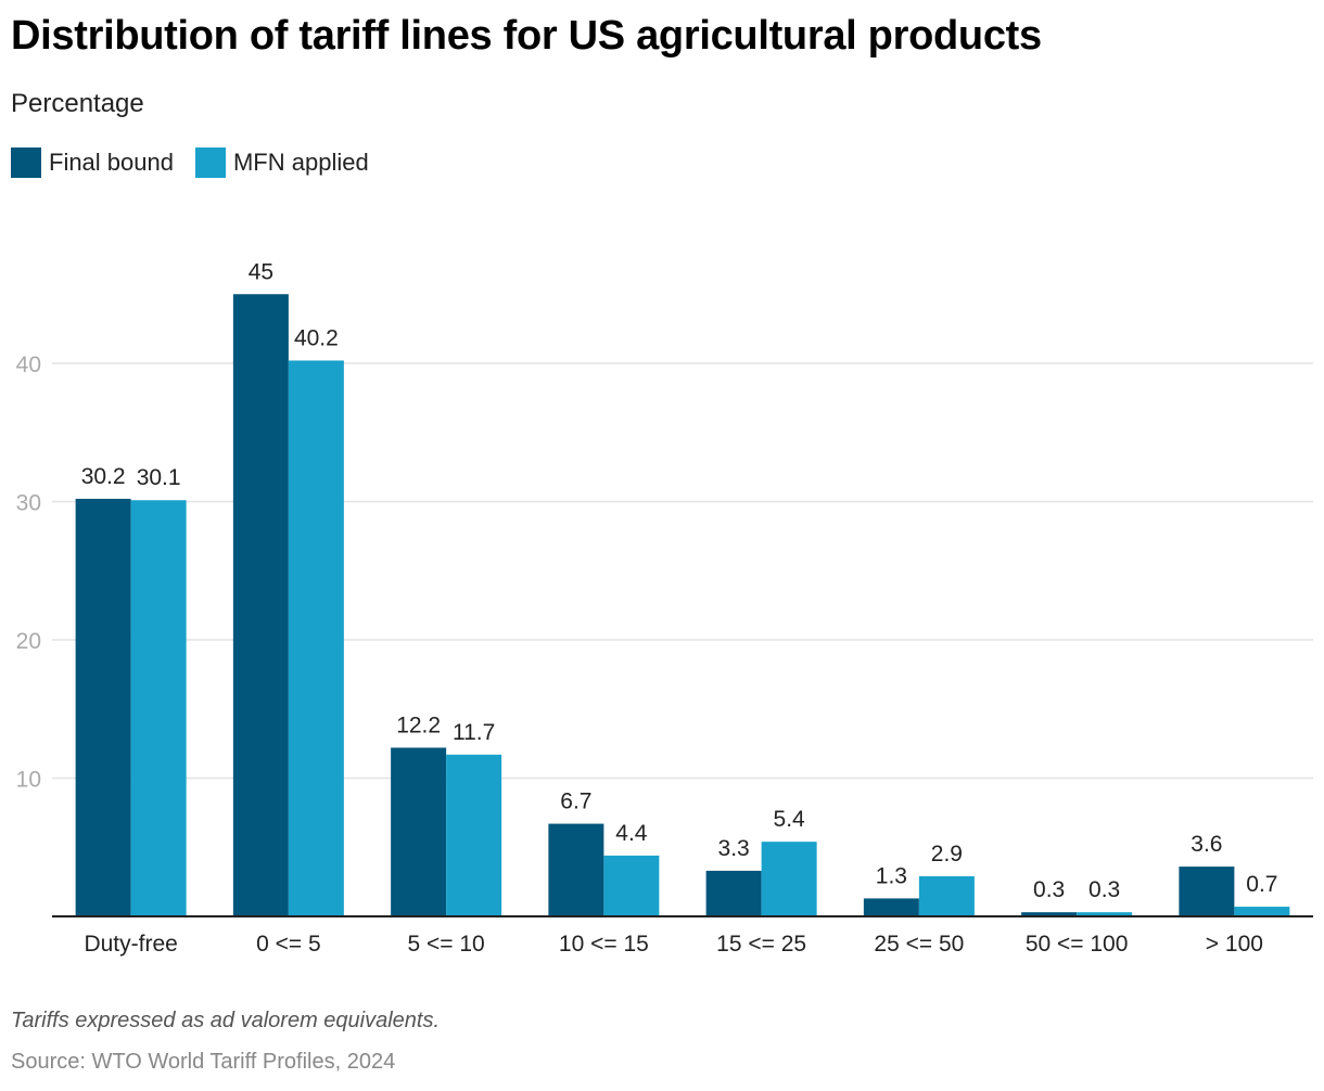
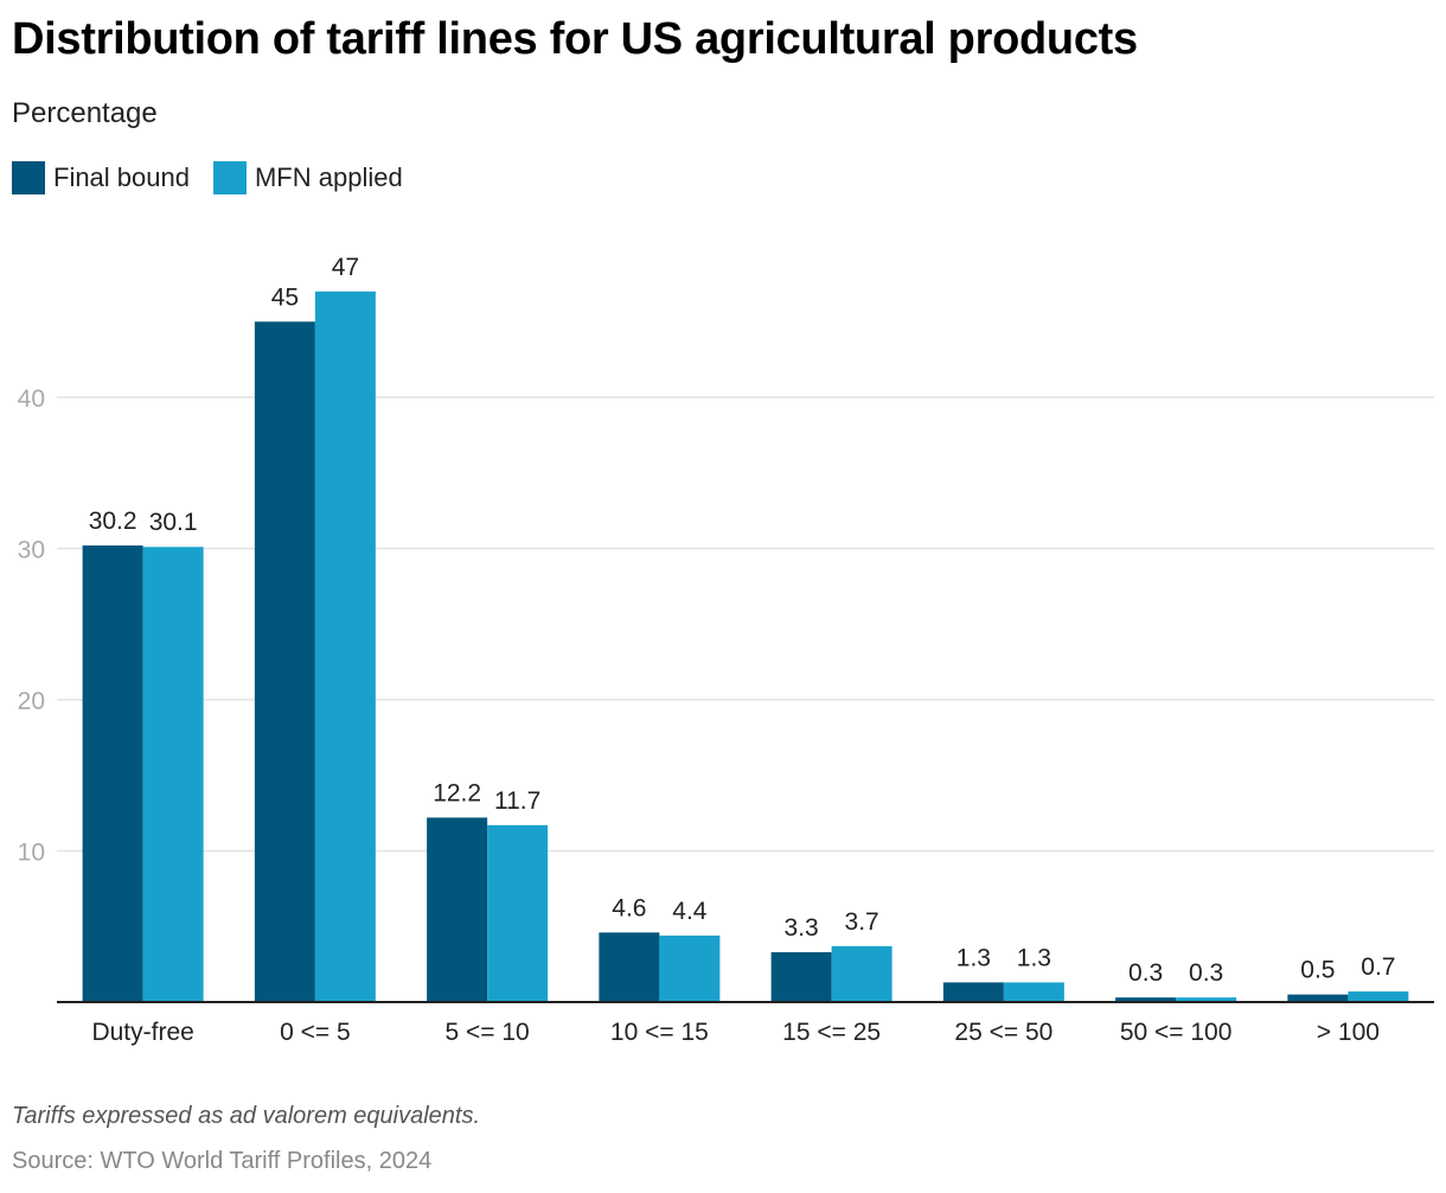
MFN applied/0 <= 5: 40.2 -> 47
Final bound/10 <= 15: 6.7 -> 4.6
MFN applied/15 <= 25: 5.4 -> 3.7
MFN applied/25 <= 50: 2.9 -> 1.3
Final bound/> 100: 3.6 -> 0.5
